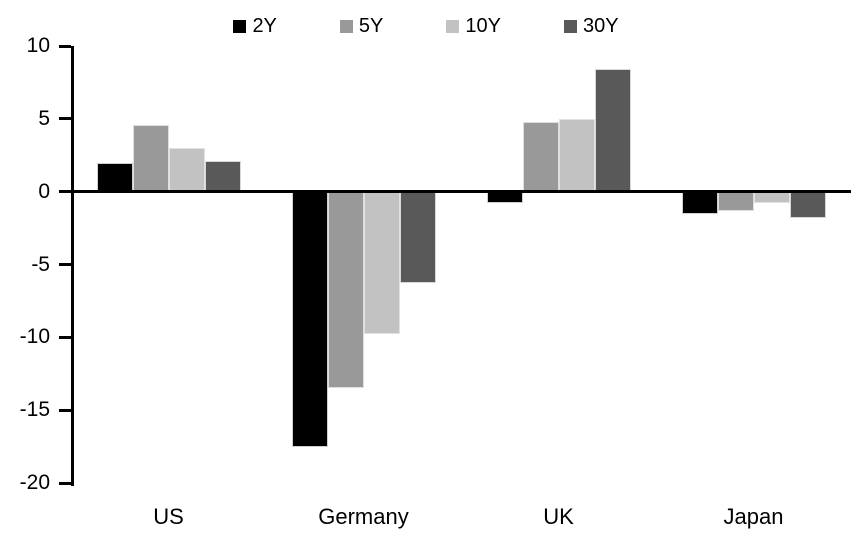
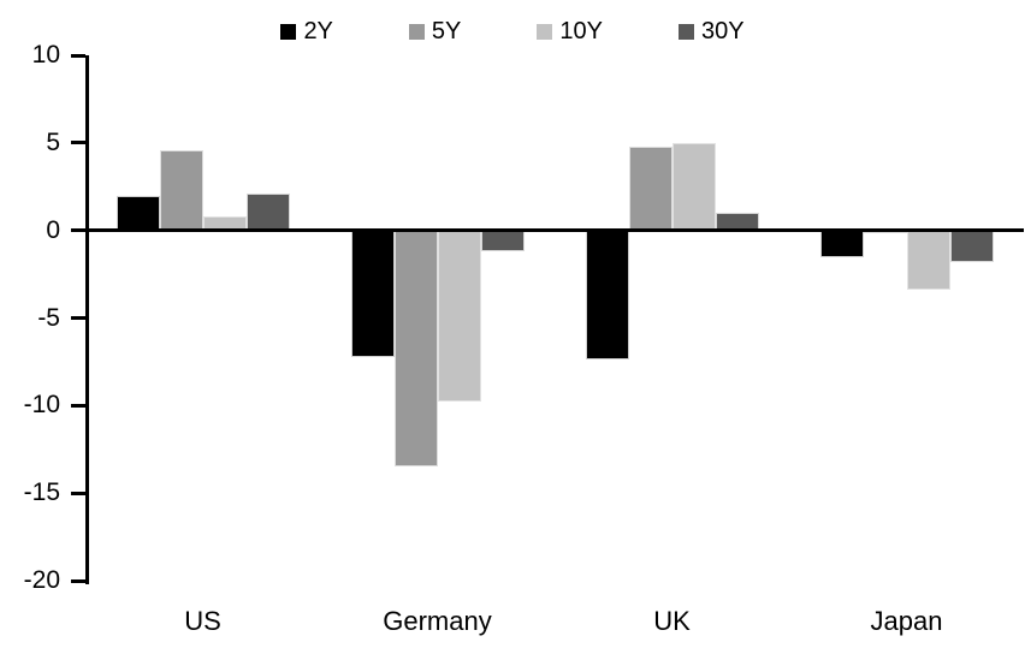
10Y/US: 3.0 -> 0.8
2Y/Germany: -17.5 -> -7.2
30Y/Germany: -6.3 -> -1.2
2Y/UK: -0.8 -> -7.4
30Y/UK: 8.4 -> 1.0
5Y/Japan: -1.3 -> -0.1
10Y/Japan: -0.8 -> -3.4
